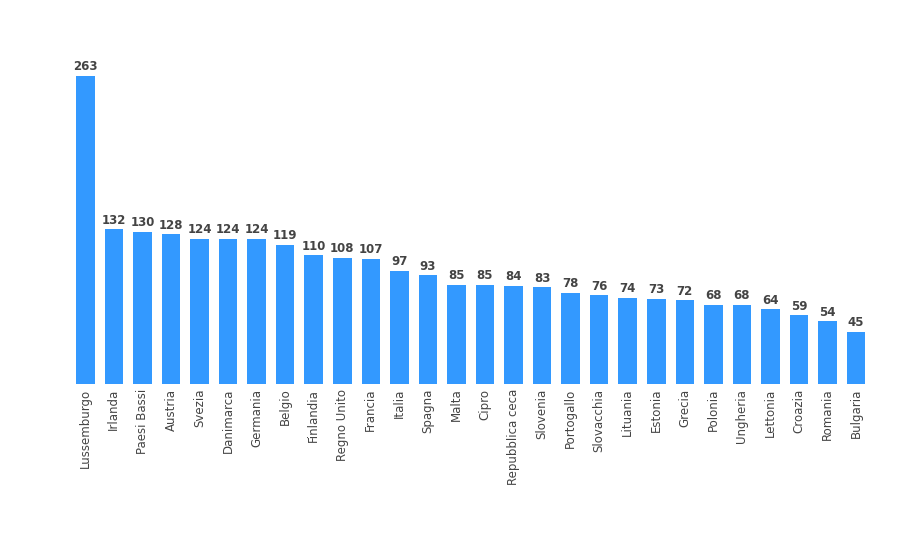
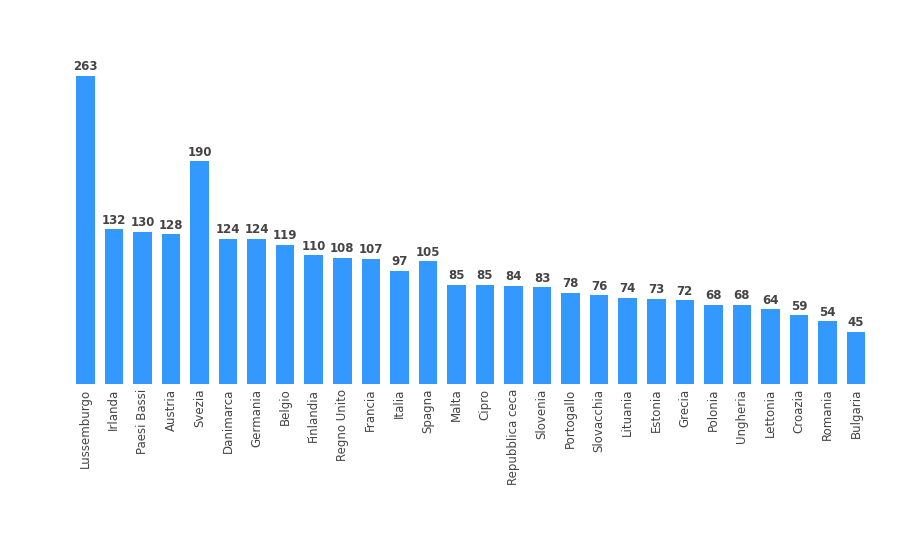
Svezia: 124 -> 190
Spagna: 93 -> 105
